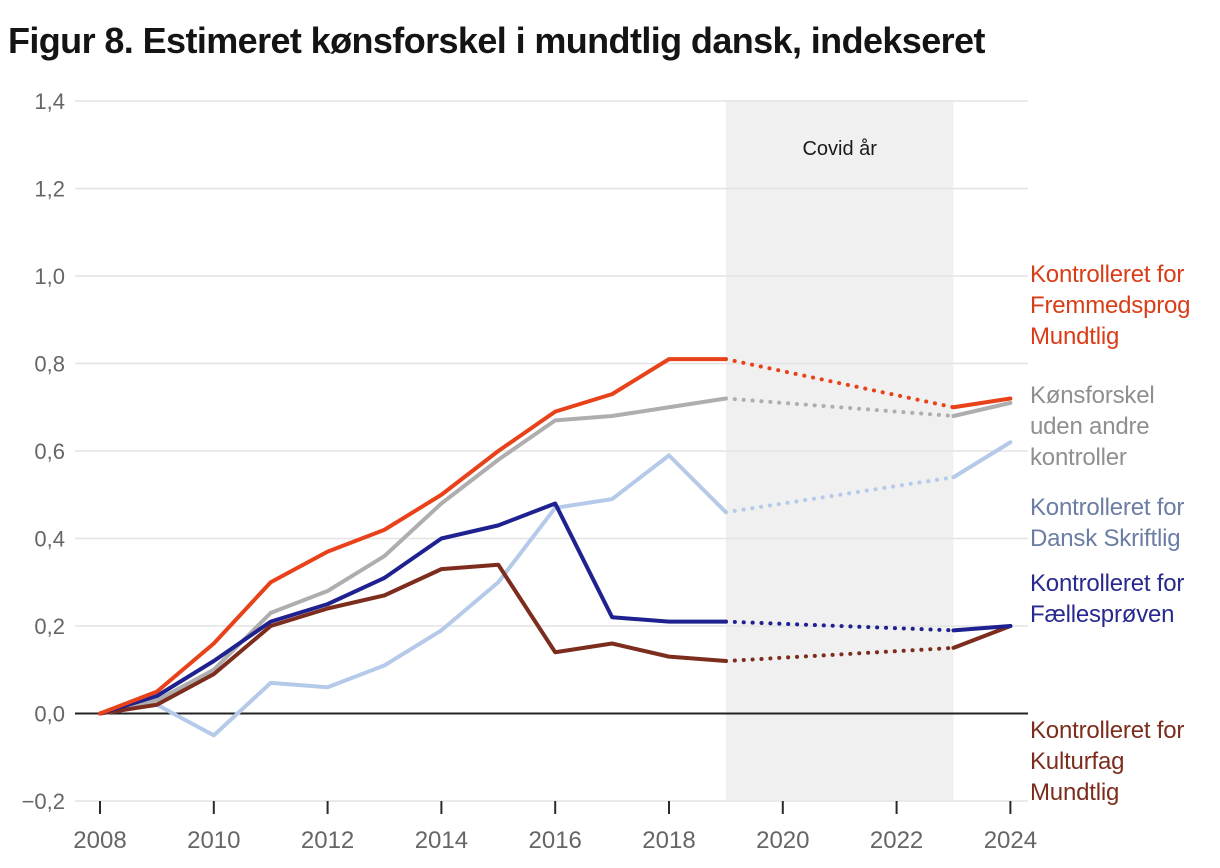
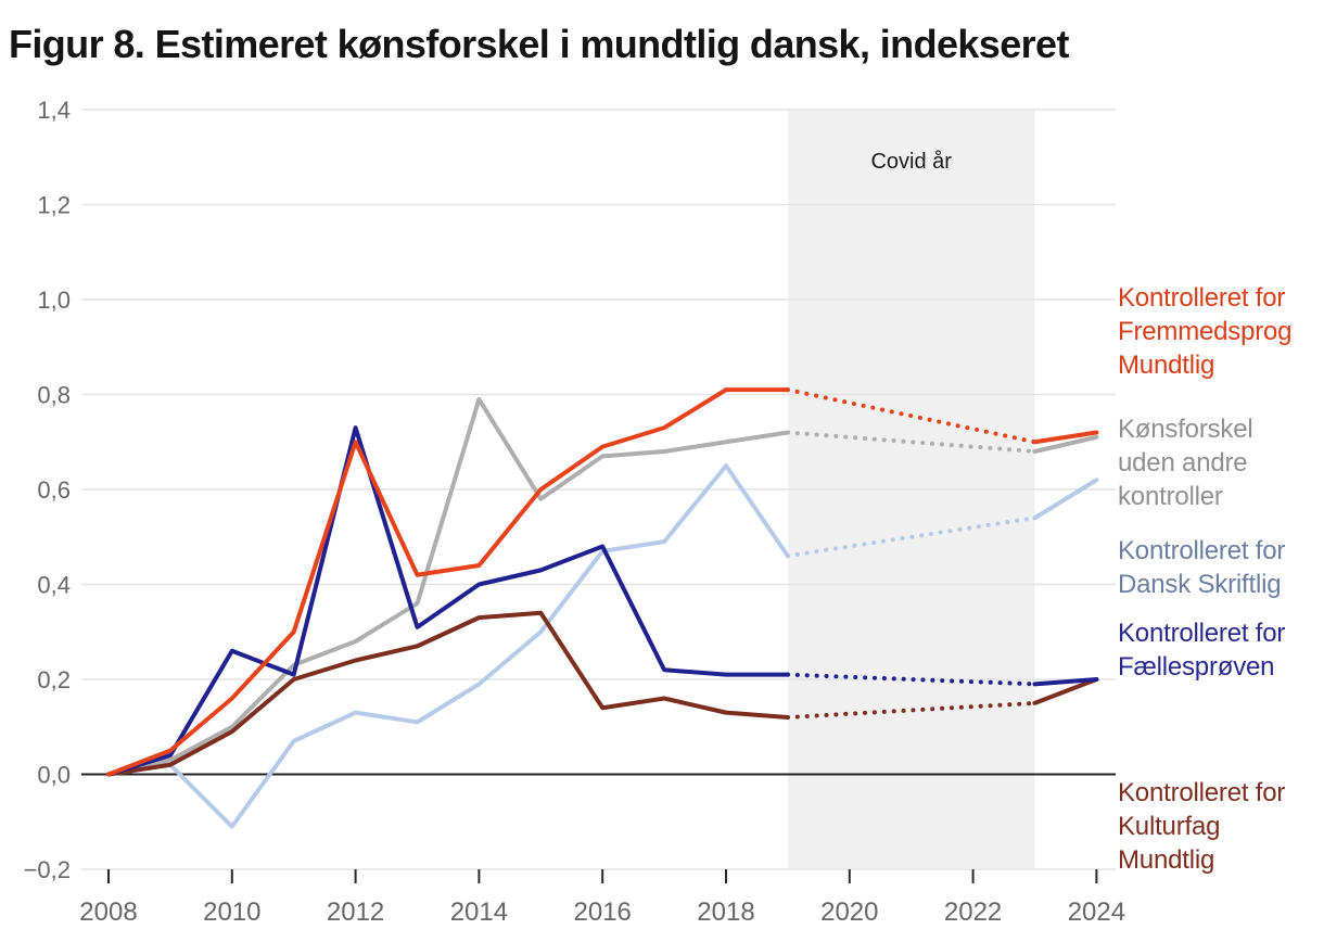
Kontrolleret for Dansk Skriftlig/2010: -0,05 -> -0,11
Kontrolleret for Fællesprøven/2010: 0,12 -> 0,26
Kontrolleret for Dansk Skriftlig/2012: 0,06 -> 0,13
Kontrolleret for Fællesprøven/2012: 0,25 -> 0,73
Kontrolleret for Fremmedsprog Mundtlig/2012: 0,37 -> 0,70
Kønsforskel uden andre kontroller/2014: 0,48 -> 0,79
Kontrolleret for Fremmedsprog Mundtlig/2014: 0,50 -> 0,44
Kontrolleret for Dansk Skriftlig/2018: 0,59 -> 0,65
